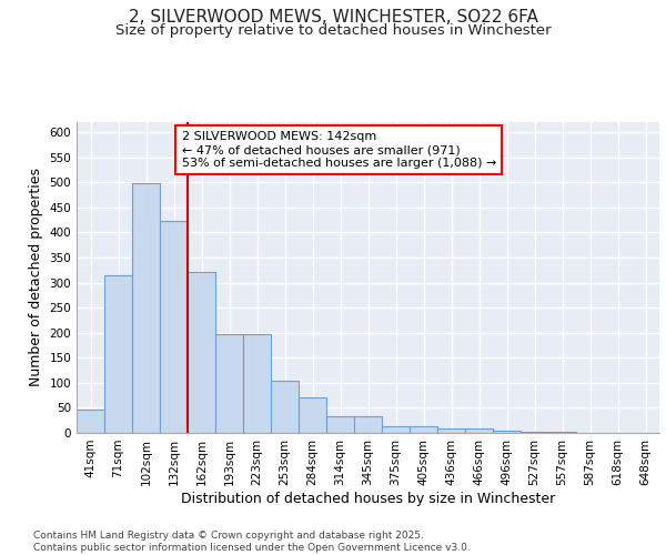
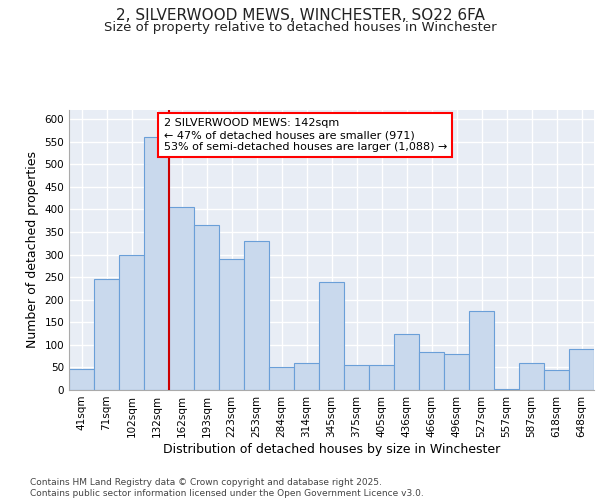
71sqm: 314 -> 245
102sqm: 498 -> 300
132sqm: 424 -> 560
162sqm: 320 -> 405
193sqm: 196 -> 365
223sqm: 196 -> 290
253sqm: 105 -> 330
284sqm: 70 -> 50
314sqm: 33 -> 60
345sqm: 33 -> 240
375sqm: 14 -> 55
405sqm: 14 -> 55
436sqm: 8 -> 125
466sqm: 8 -> 85
496sqm: 5 -> 80
527sqm: 3 -> 175
587sqm: 1 -> 60
618sqm: 1 -> 45
648sqm: 1 -> 90
